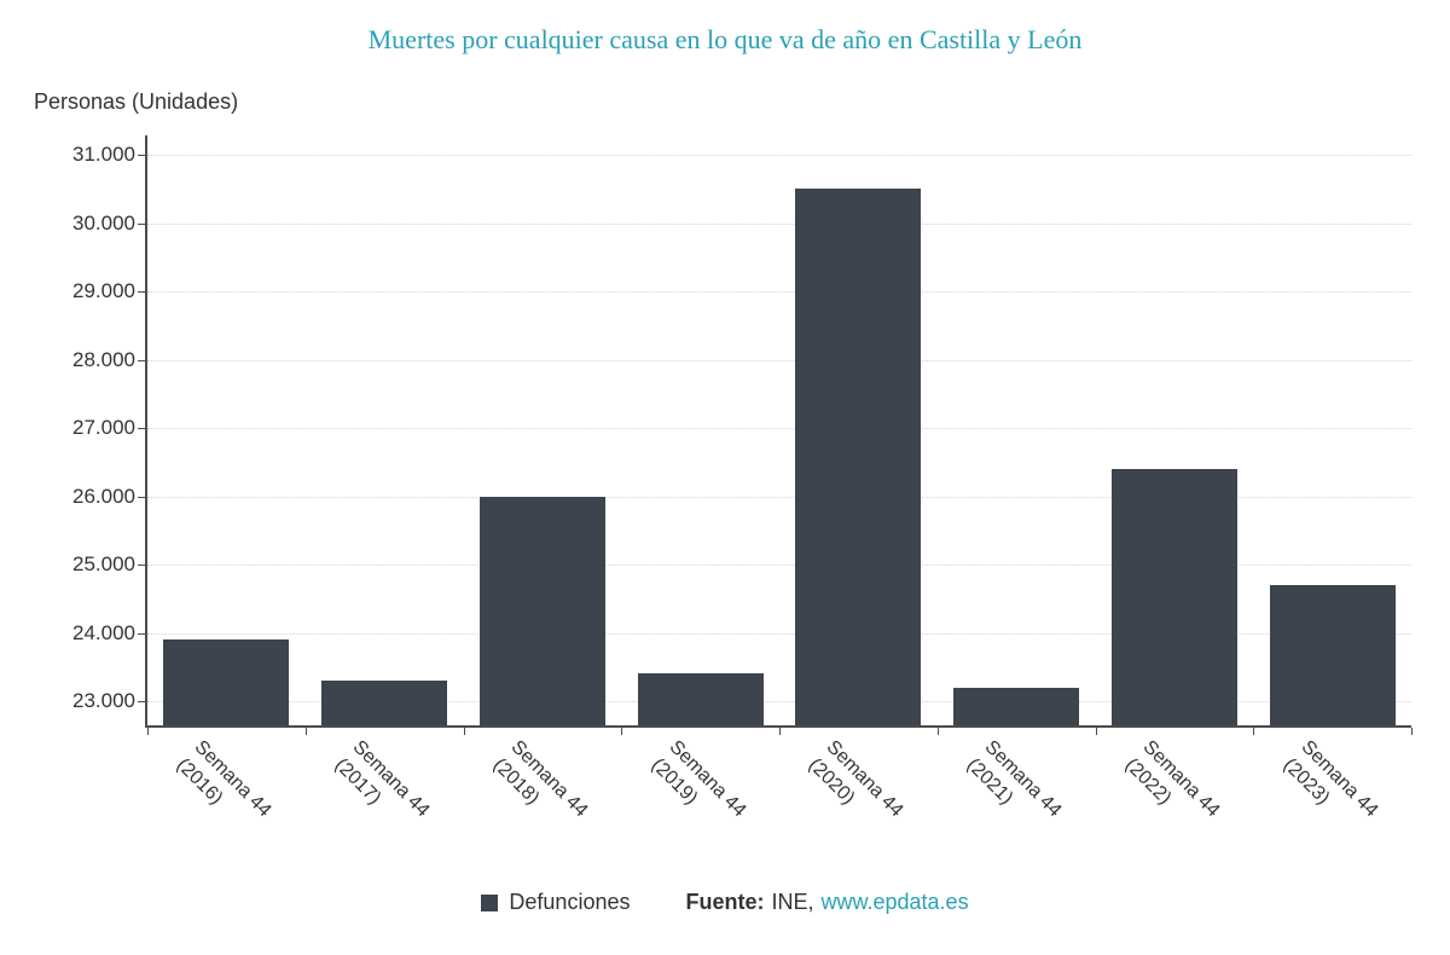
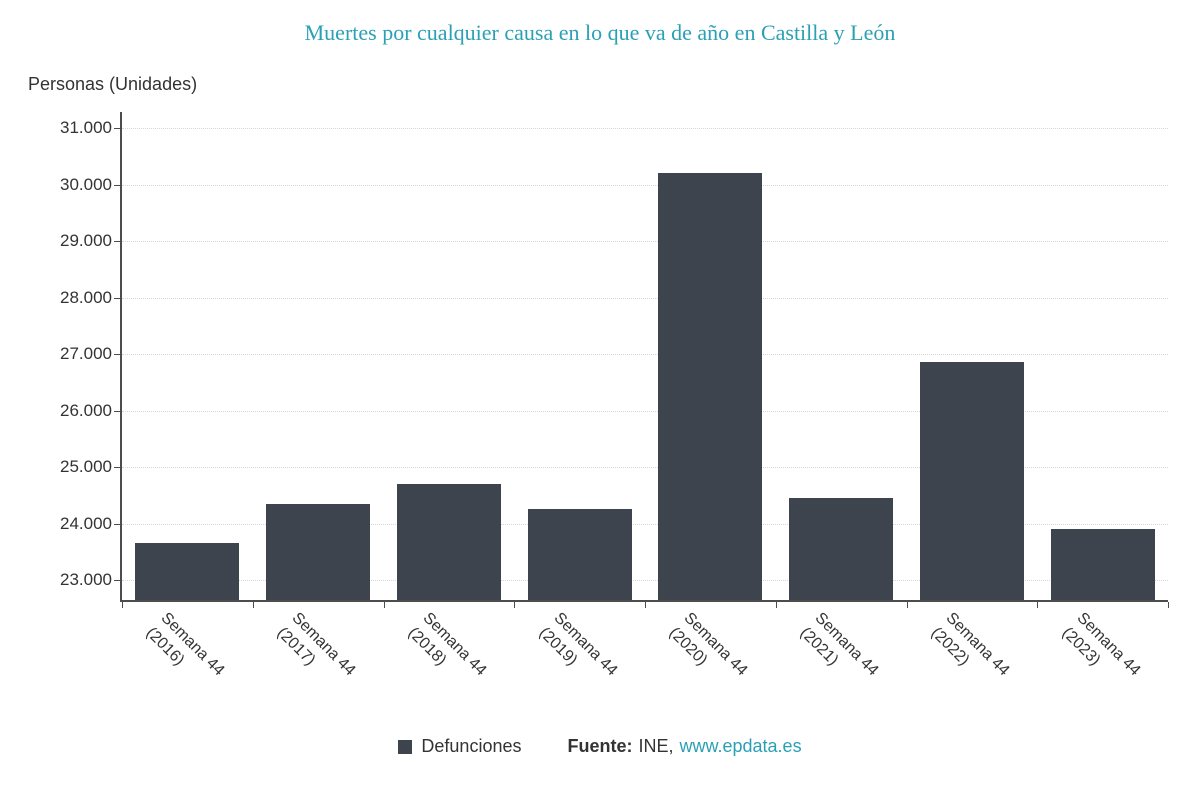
Semana 44 (2016): 23900 -> 23600
Semana 44 (2017): 23300 -> 24400
Semana 44 (2018): 26000 -> 24700
Semana 44 (2019): 23400 -> 24200
Semana 44 (2020): 30500 -> 30200
Semana 44 (2021): 23200 -> 24400
Semana 44 (2022): 26400 -> 26800
Semana 44 (2023): 24700 -> 23900
